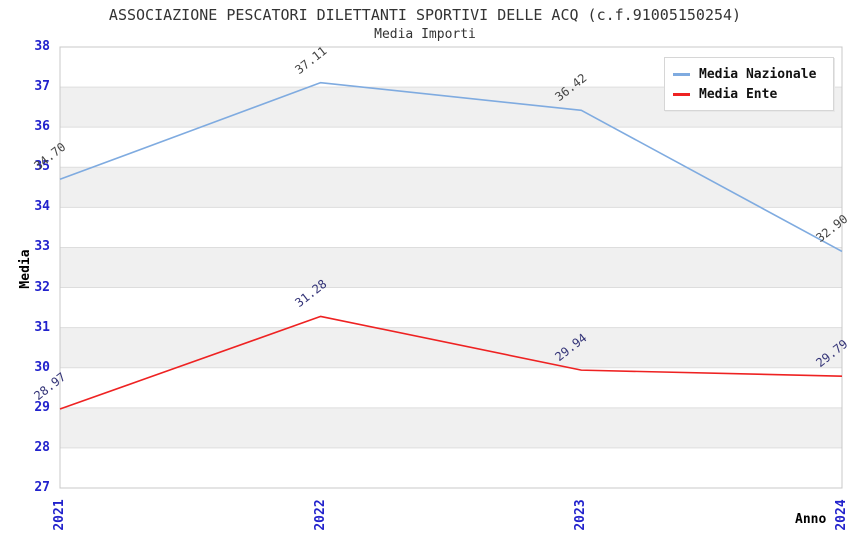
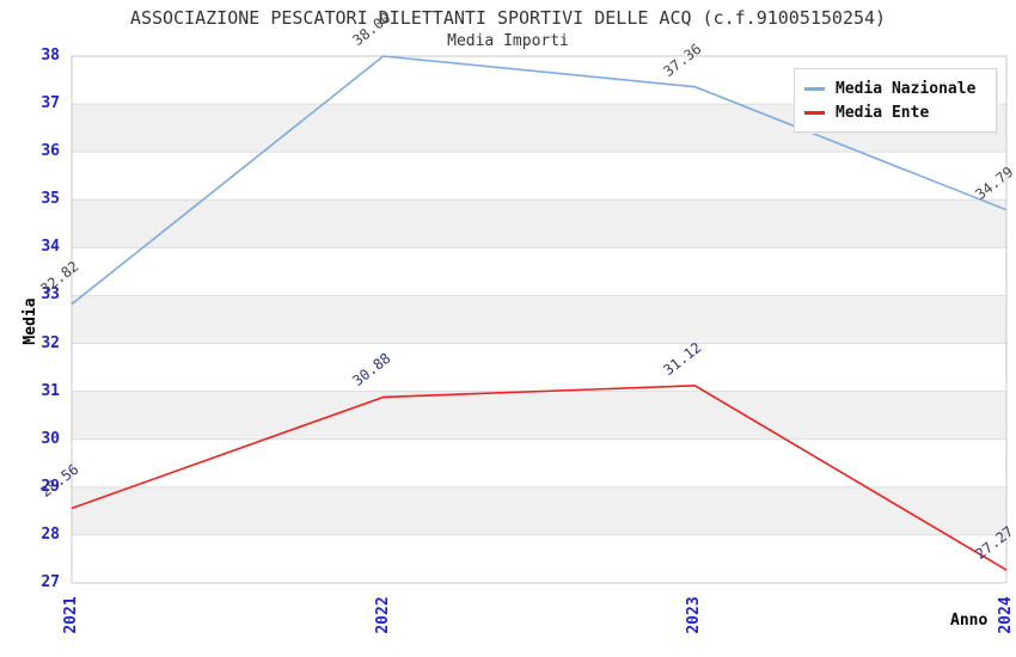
Media Nazionale/2021: 34.70 -> 32.82
Media Ente/2021: 28.97 -> 28.56
Media Nazionale/2022: 37.11 -> 38.00
Media Ente/2022: 31.28 -> 30.88
Media Nazionale/2023: 36.42 -> 37.36
Media Ente/2023: 29.94 -> 31.12
Media Nazionale/2024: 32.90 -> 34.79
Media Ente/2024: 29.79 -> 27.27
